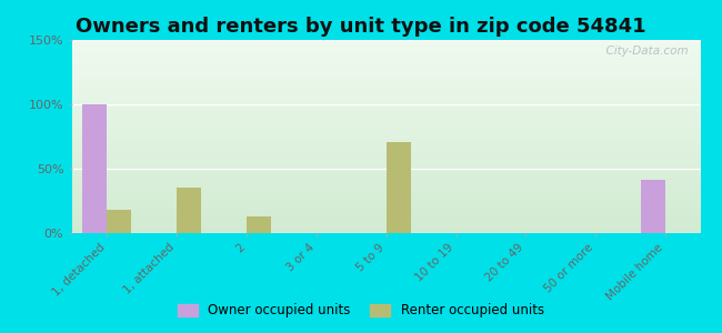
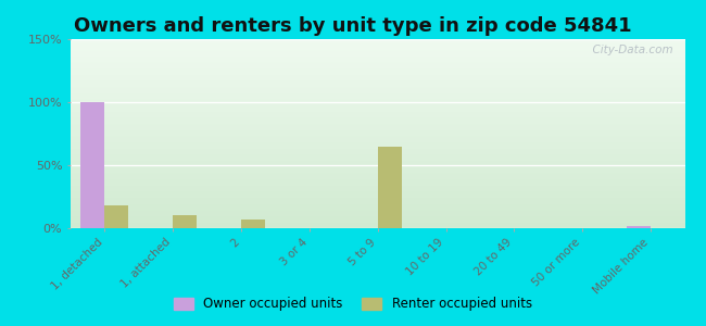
Renter occupied units/1, attached: 35% -> 10%
Renter occupied units/2: 13% -> 7%
Renter occupied units/5 to 9: 71% -> 65%
Owner occupied units/Mobile home: 41% -> 2%
